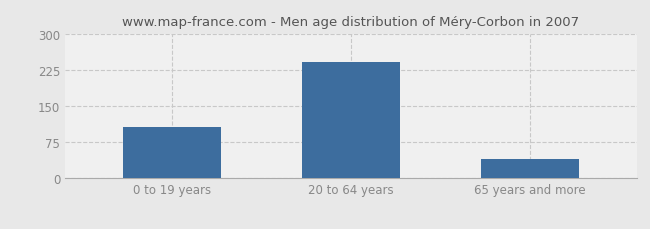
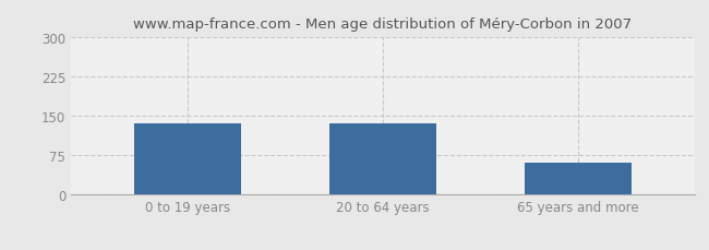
0 to 19 years: 107 -> 135
20 to 64 years: 242 -> 135
65 years and more: 40 -> 60
